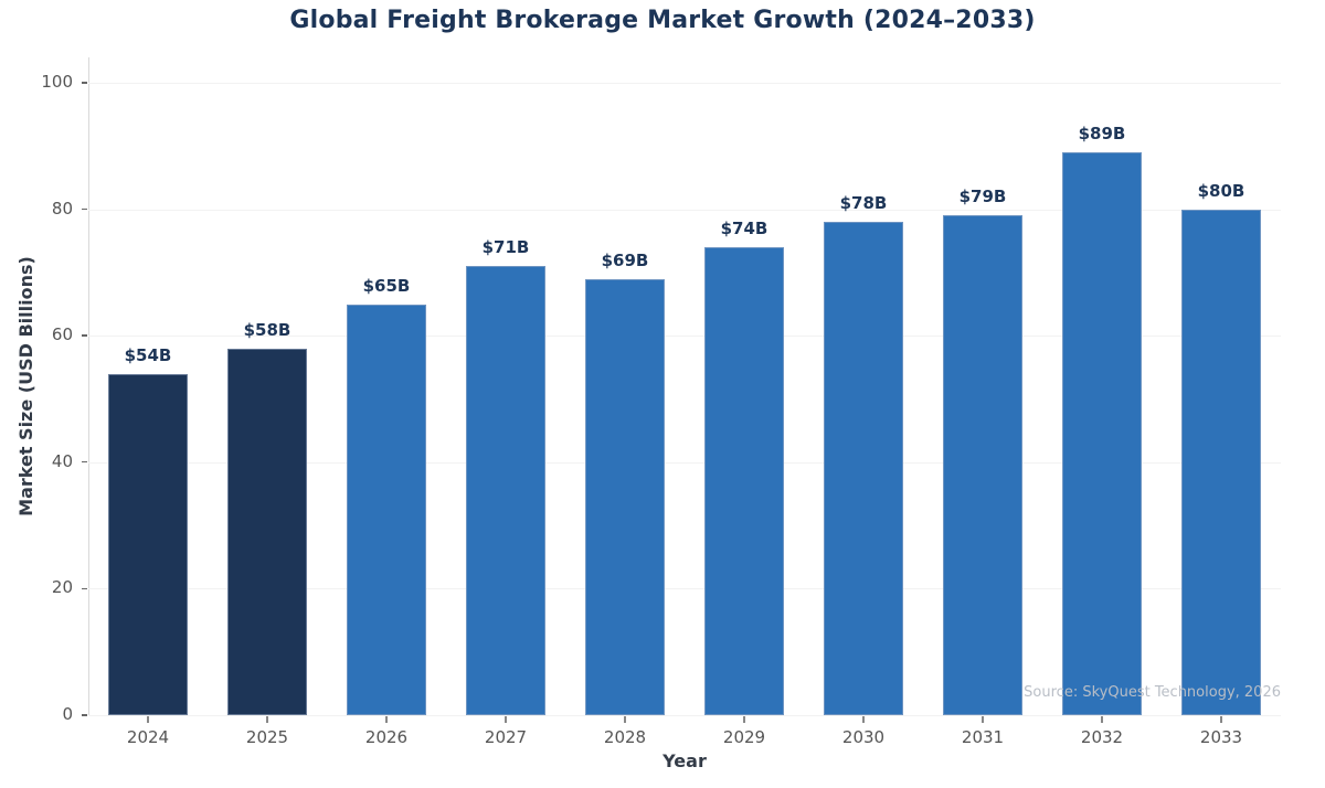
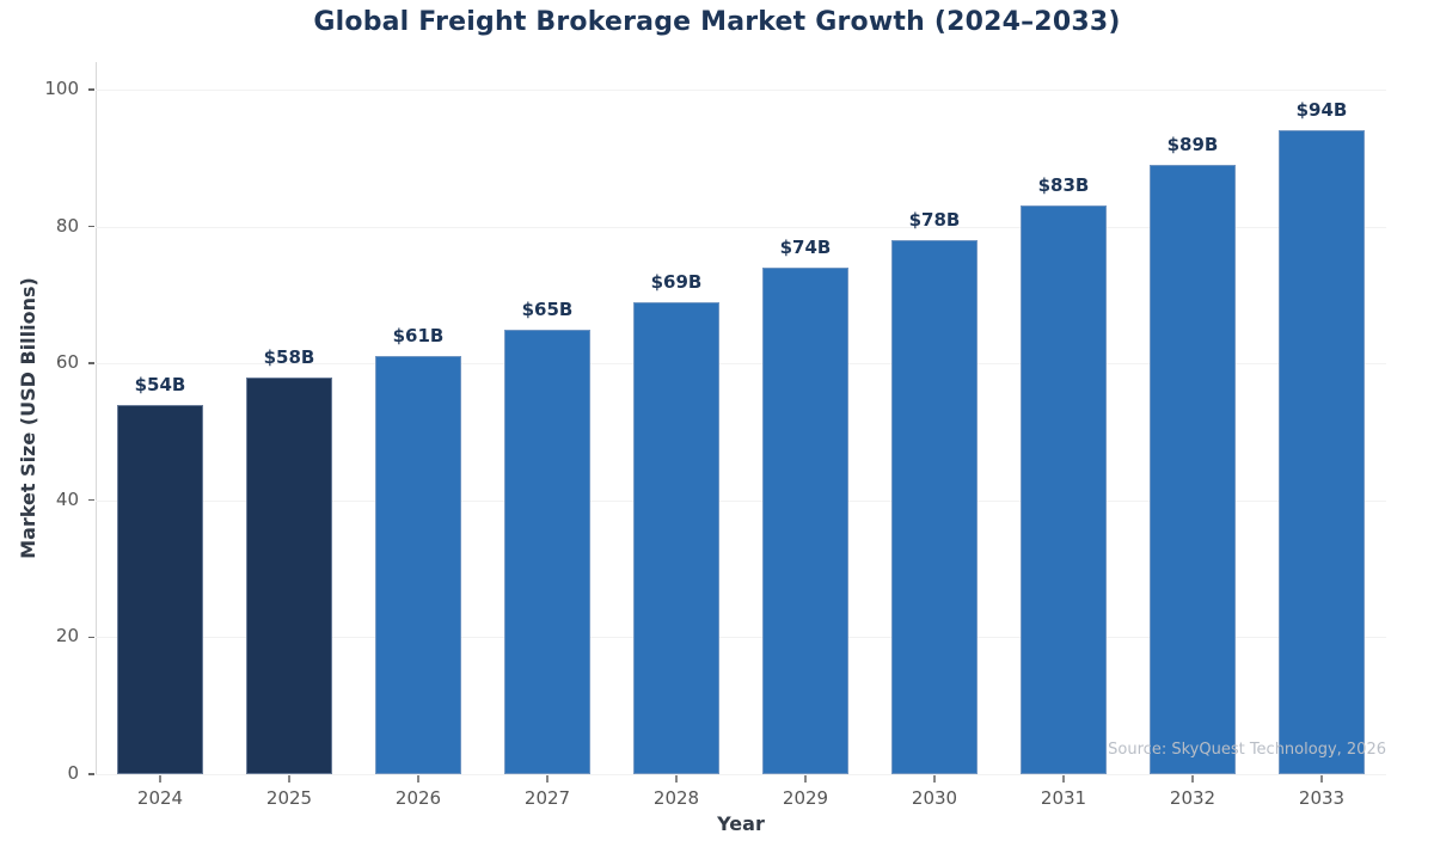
2026: $65B -> $61B
2027: $71B -> $65B
2031: $79B -> $83B
2033: $80B -> $94B
